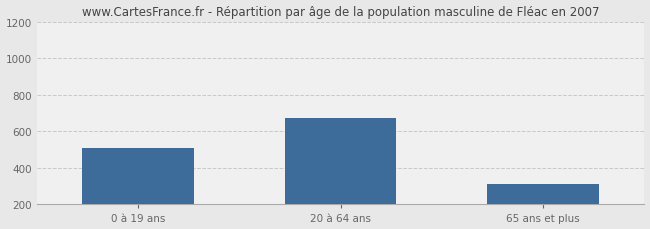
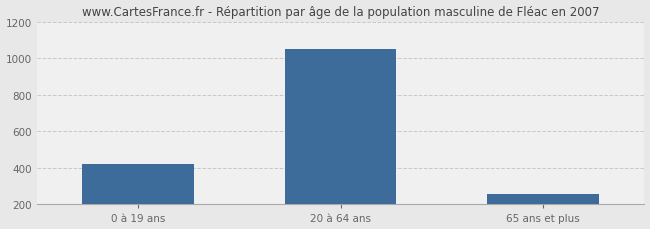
0 à 19 ans: 510 -> 420
20 à 64 ans: 670 -> 1050
65 ans et plus: 310 -> 260
